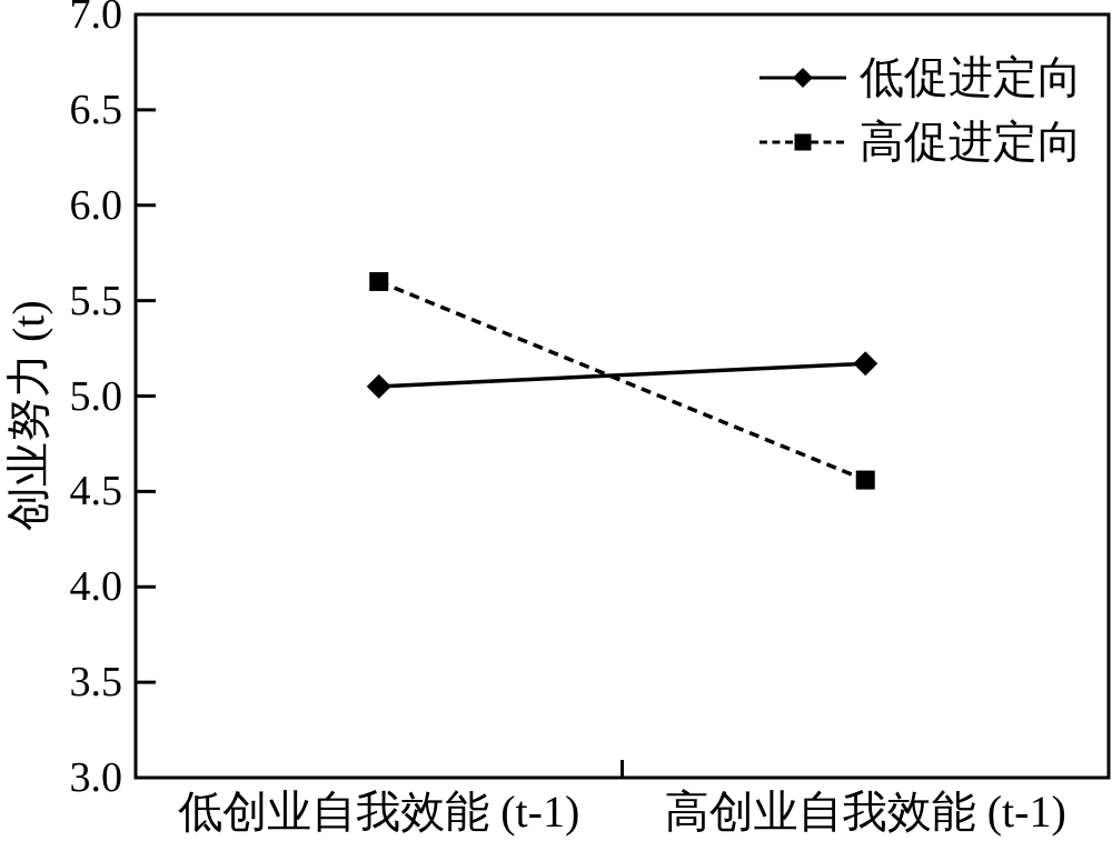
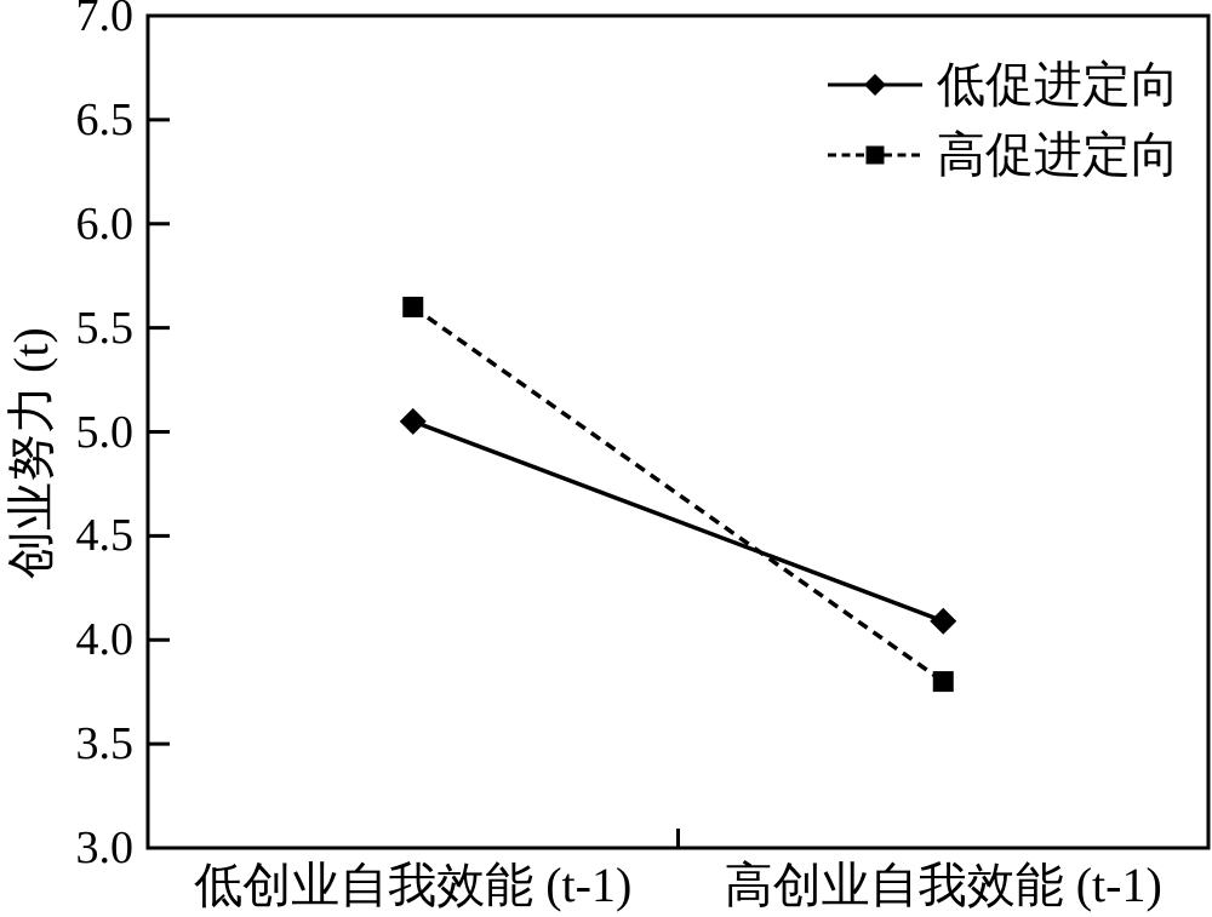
低促进定向/高创业自我效能 (t-1): 5.17 -> 4.09
高促进定向/高创业自我效能 (t-1): 4.56 -> 3.80
